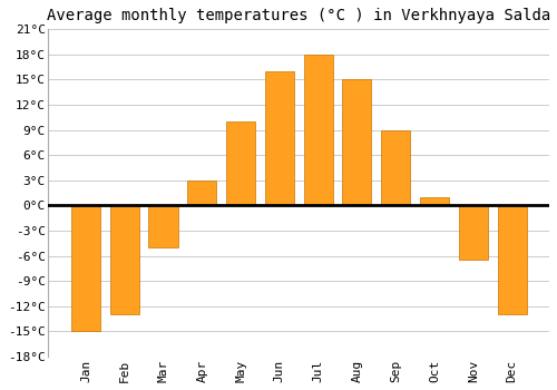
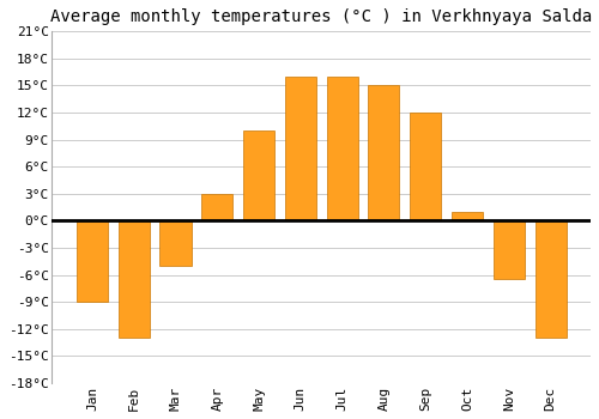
Jan: -15.0°C -> -9.0°C
Jul: 18.0°C -> 16.0°C
Sep: 9.0°C -> 12.0°C
